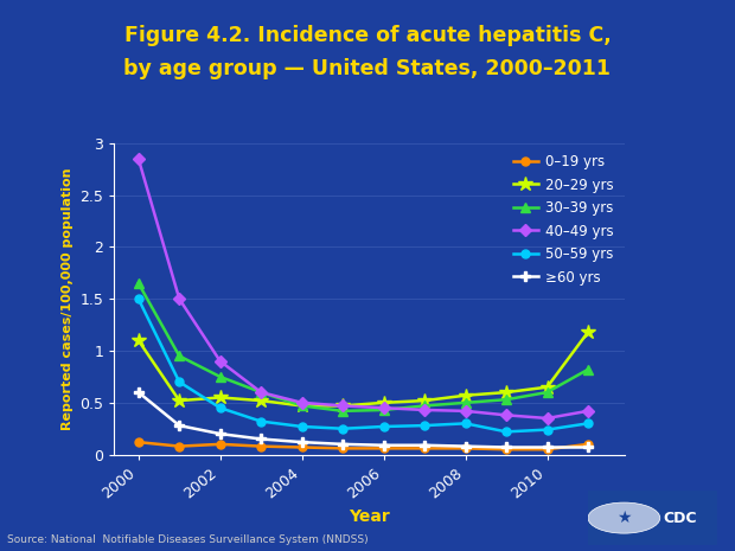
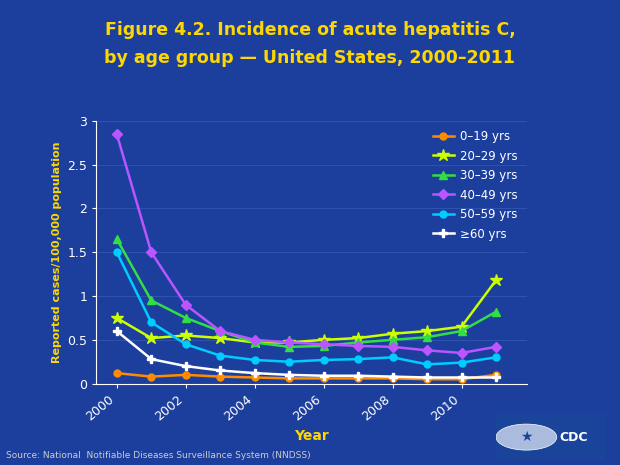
20–29 yrs/2000: 1.10 -> 0.75
